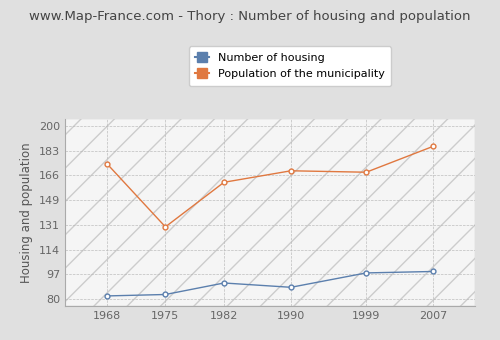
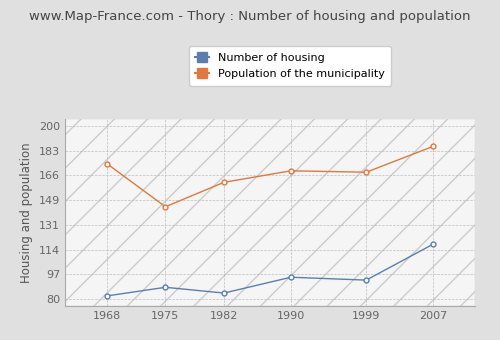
Number of housing/1975: 83 -> 88
Population of the municipality/1975: 130 -> 144
Number of housing/1982: 91 -> 84
Number of housing/1990: 88 -> 95
Number of housing/1999: 98 -> 93
Number of housing/2007: 99 -> 118
